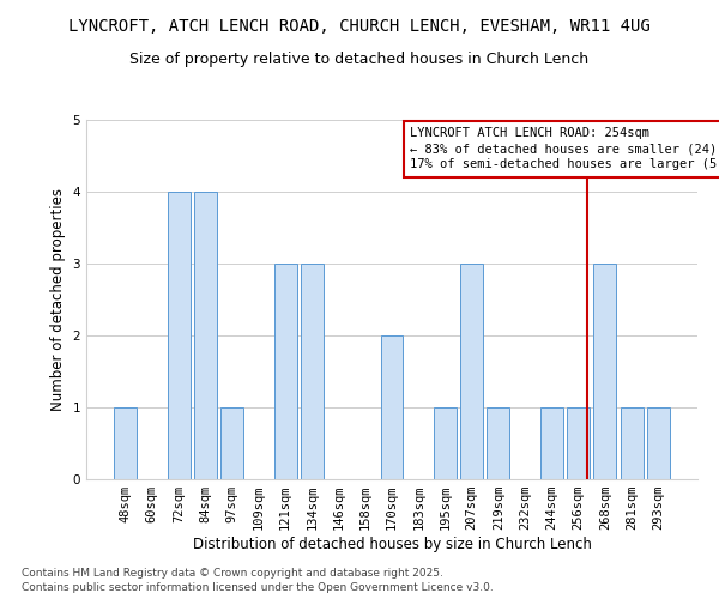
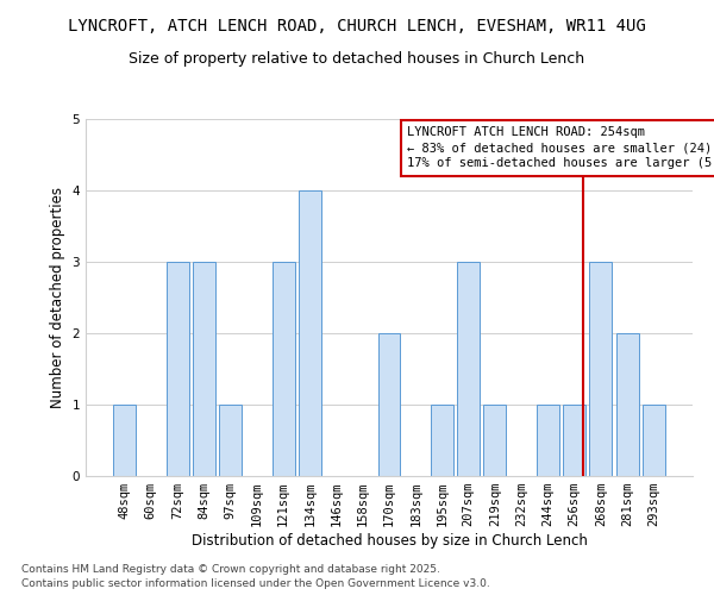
72sqm: 4 -> 3
84sqm: 4 -> 3
134sqm: 3 -> 4
281sqm: 1 -> 2
